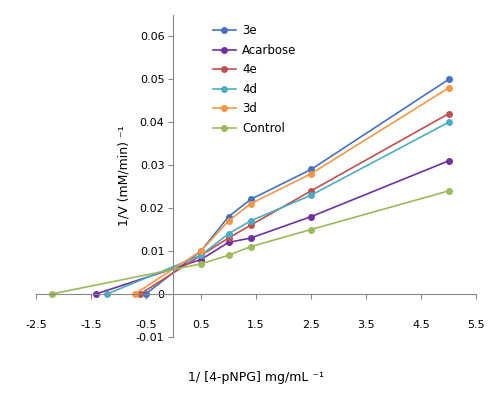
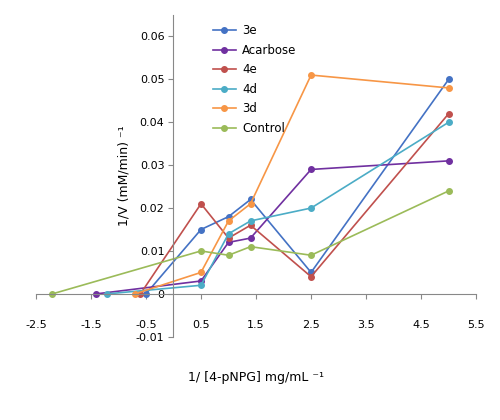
3e/0.5: 0.010 -> 0.015
Acarbose/0.5: 0.008 -> 0.003
4e/0.5: 0.009 -> 0.021
4d/0.5: 0.009 -> 0.002
3d/0.5: 0.010 -> 0.005
Control/0.5: 0.007 -> 0.010
3e/2.5: 0.029 -> 0.005
Acarbose/2.5: 0.018 -> 0.029
4e/2.5: 0.024 -> 0.004
4d/2.5: 0.023 -> 0.020
3d/2.5: 0.028 -> 0.051
Control/2.5: 0.015 -> 0.009
